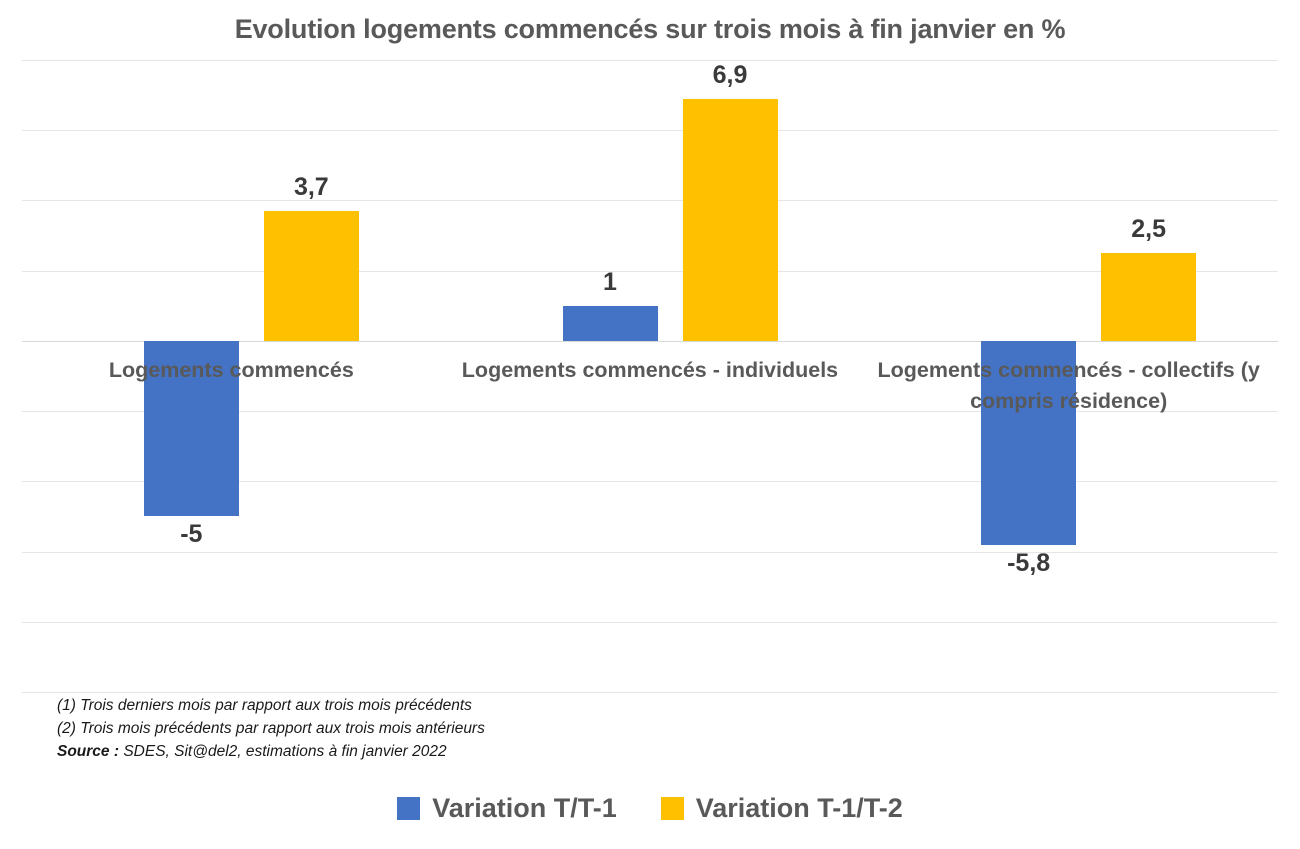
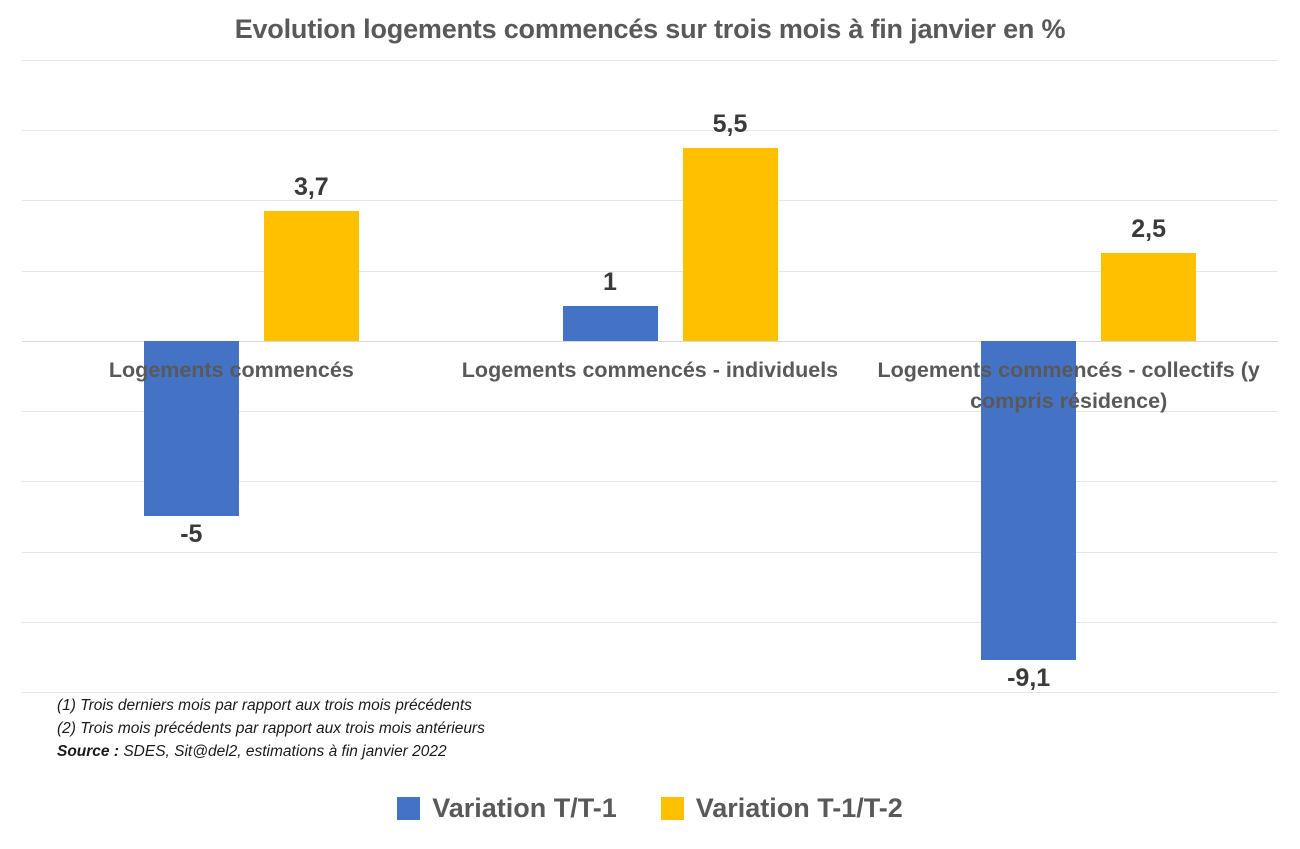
Variation T-1/T-2/Logements commencés - individuels: 6,9 -> 5,5
Variation T/T-1/Logements commencés - collectifs (y compris résidence): -5,8 -> -9,1
